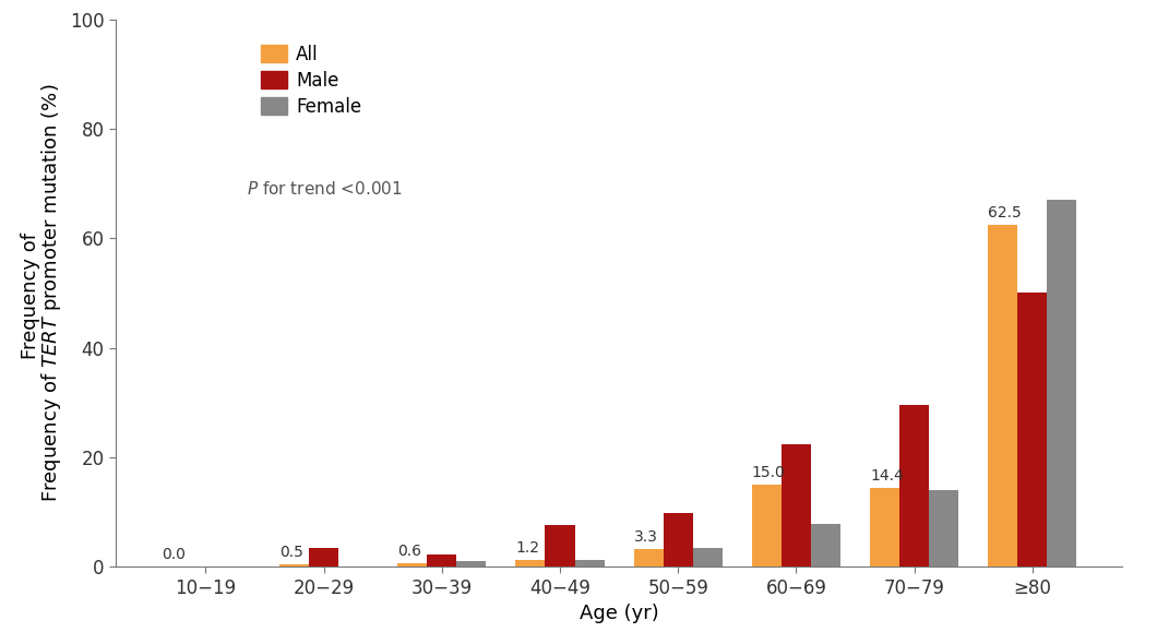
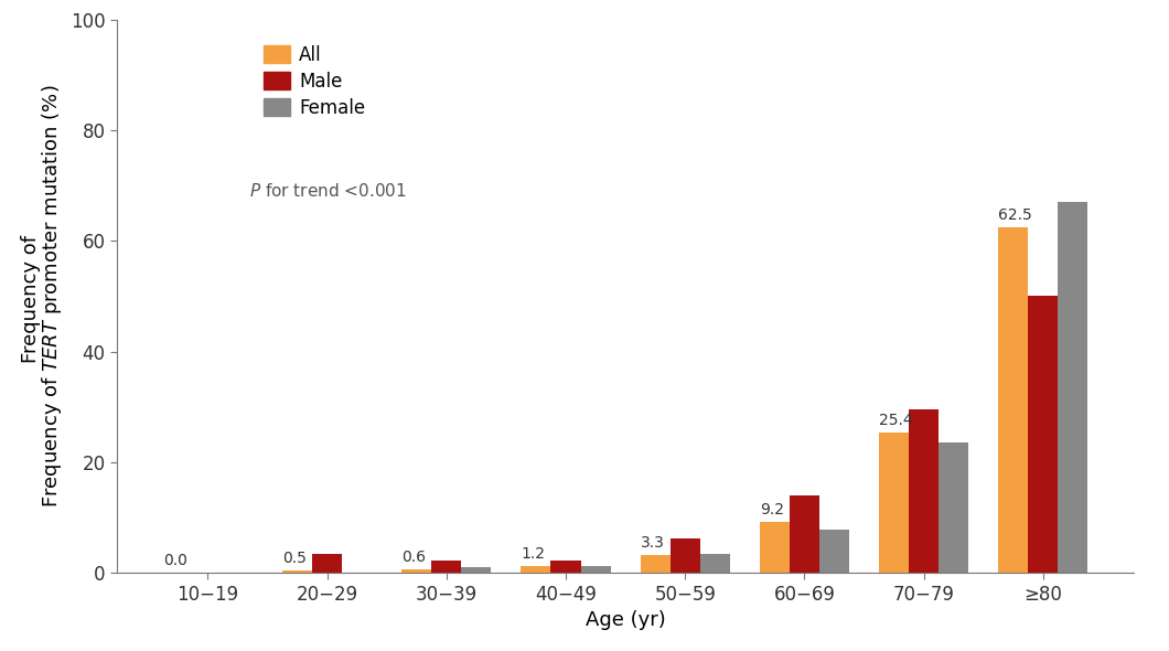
Male/40−49: 7.6 -> 2.2
Male/50−59: 9.8 -> 6.2
All/60−69: 15.0 -> 9.2
Male/60−69: 22.4 -> 14.0
All/70−79: 14.4 -> 25.4
Female/70−79: 14.0 -> 23.5
